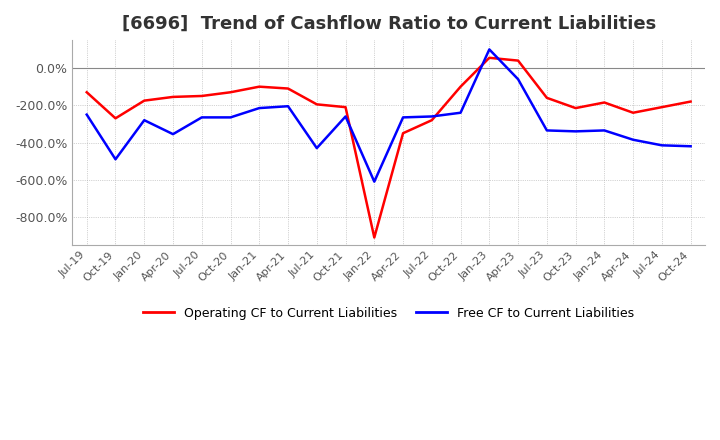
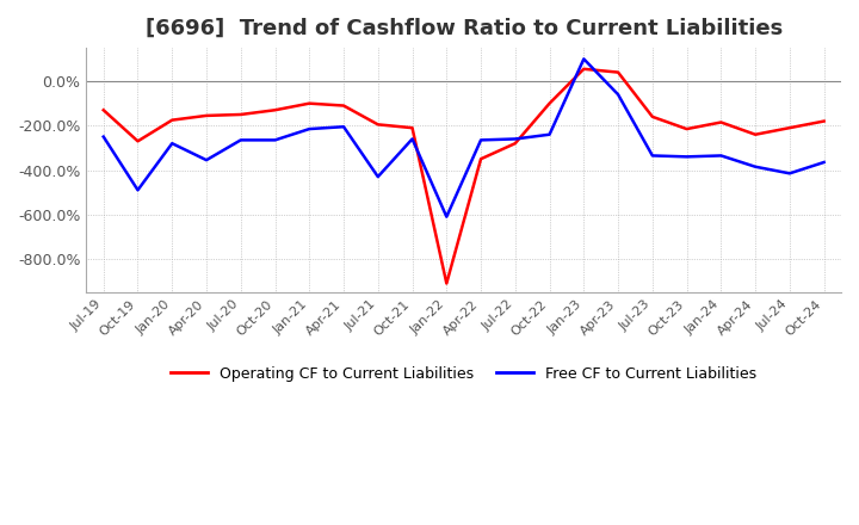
Free CF to Current Liabilities/Oct-24: -420% -> -360%
